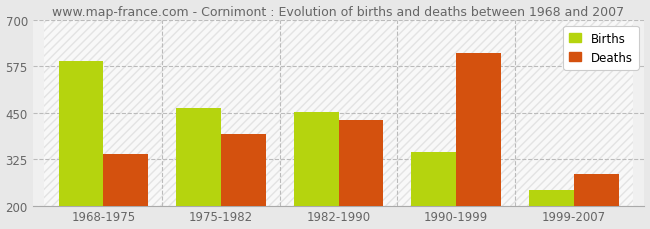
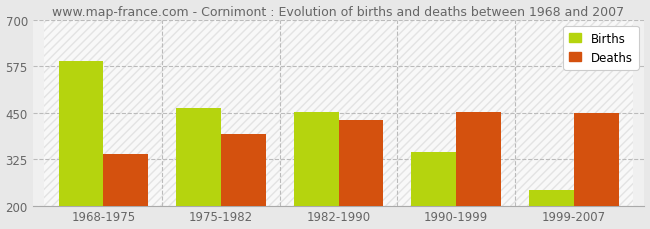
Deaths/1990-1999: 610 -> 452
Deaths/1999-2007: 285 -> 450
